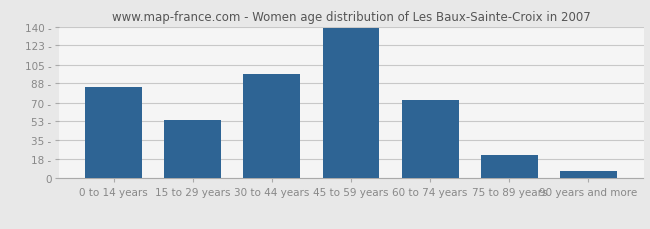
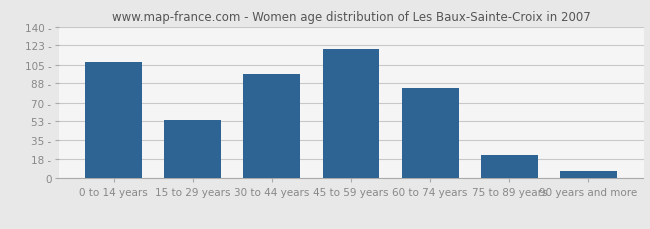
0 to 14 years: 84 - -> 107 -
45 to 59 years: 139 - -> 119 -
60 to 74 years: 72 - -> 83 -
